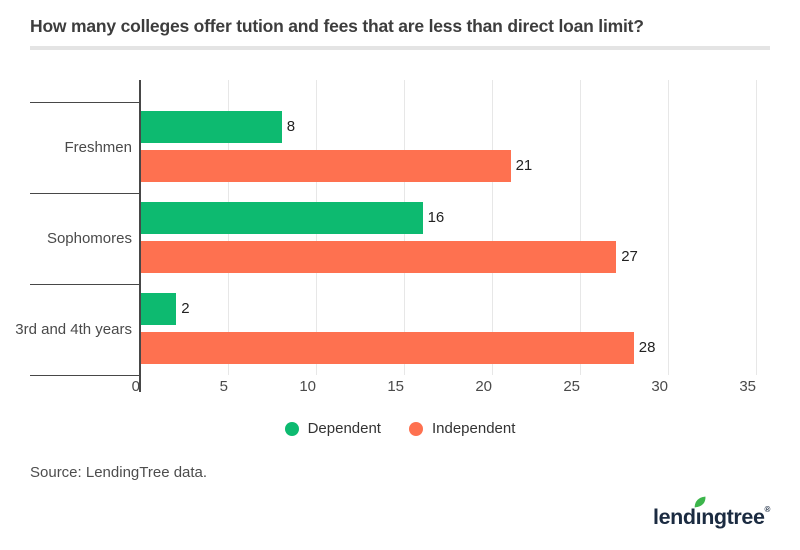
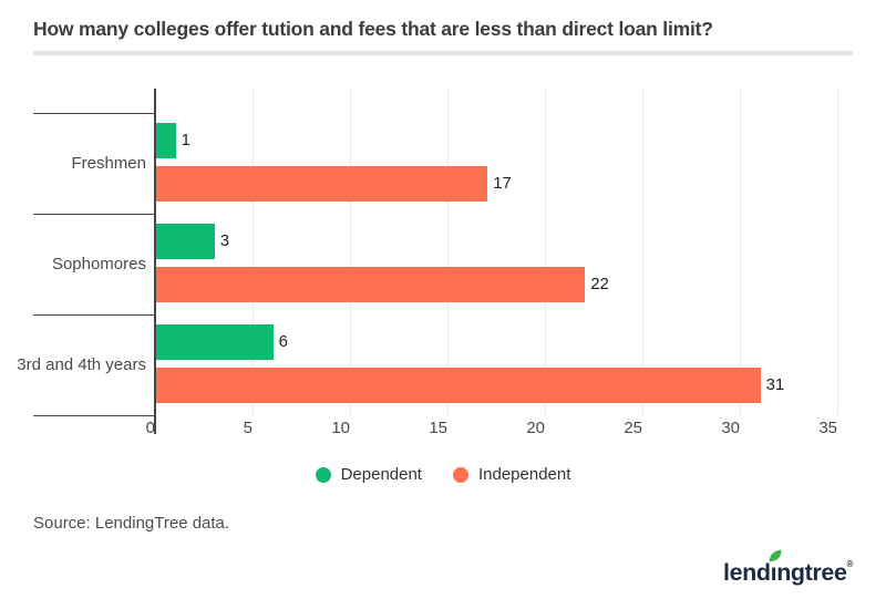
Dependent/Freshmen: 8 -> 1
Independent/Freshmen: 21 -> 17
Dependent/Sophomores: 16 -> 3
Independent/Sophomores: 27 -> 22
Dependent/3rd and 4th years: 2 -> 6
Independent/3rd and 4th years: 28 -> 31
